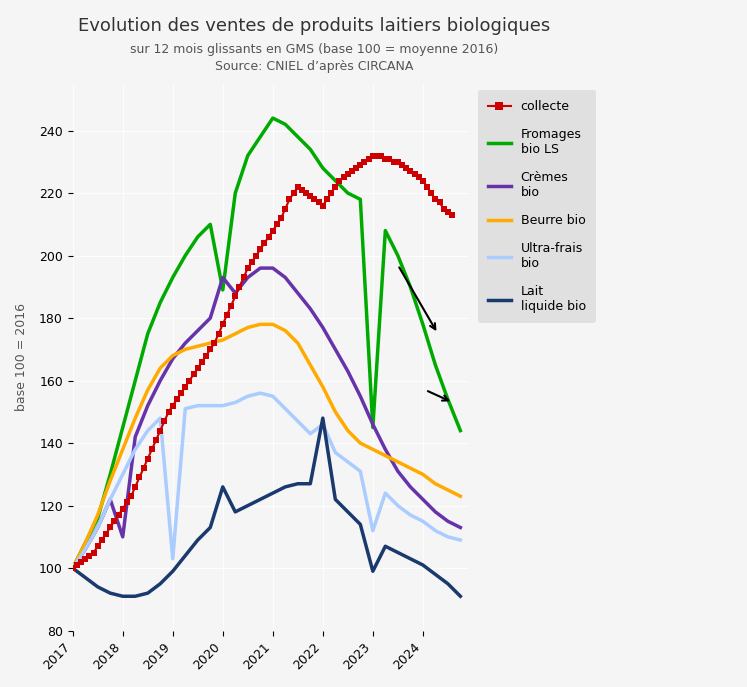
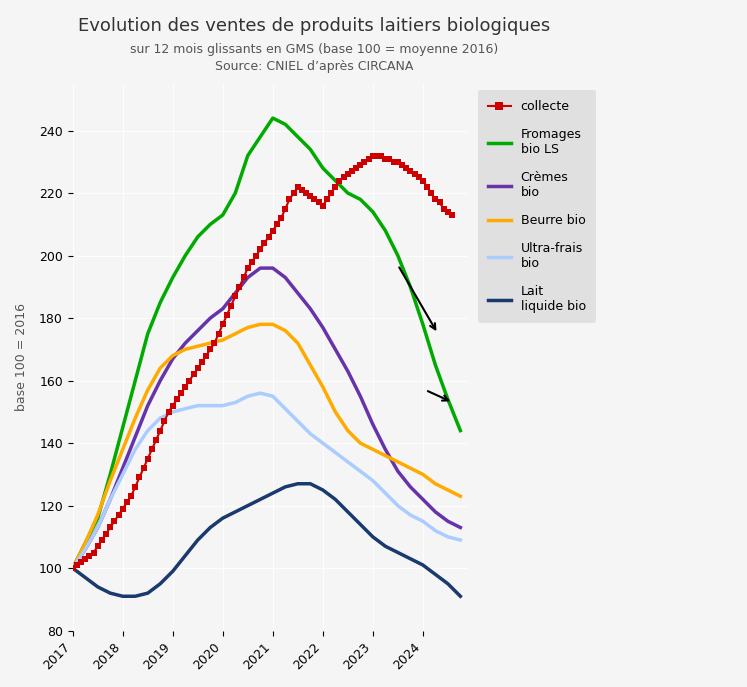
Crèmes bio/2018: 110 -> 132
Ultra-frais bio/2019: 103 -> 150
Fromages bio LS/2020: 189 -> 213
Crèmes bio/2020: 193 -> 183
Lait liquide bio/2020: 126 -> 116
Ultra-frais bio/2022: 146 -> 140
Lait liquide bio/2022: 148 -> 125
Fromages bio LS/2023: 145 -> 214
Ultra-frais bio/2023: 112 -> 128
Lait liquide bio/2023: 99 -> 110
